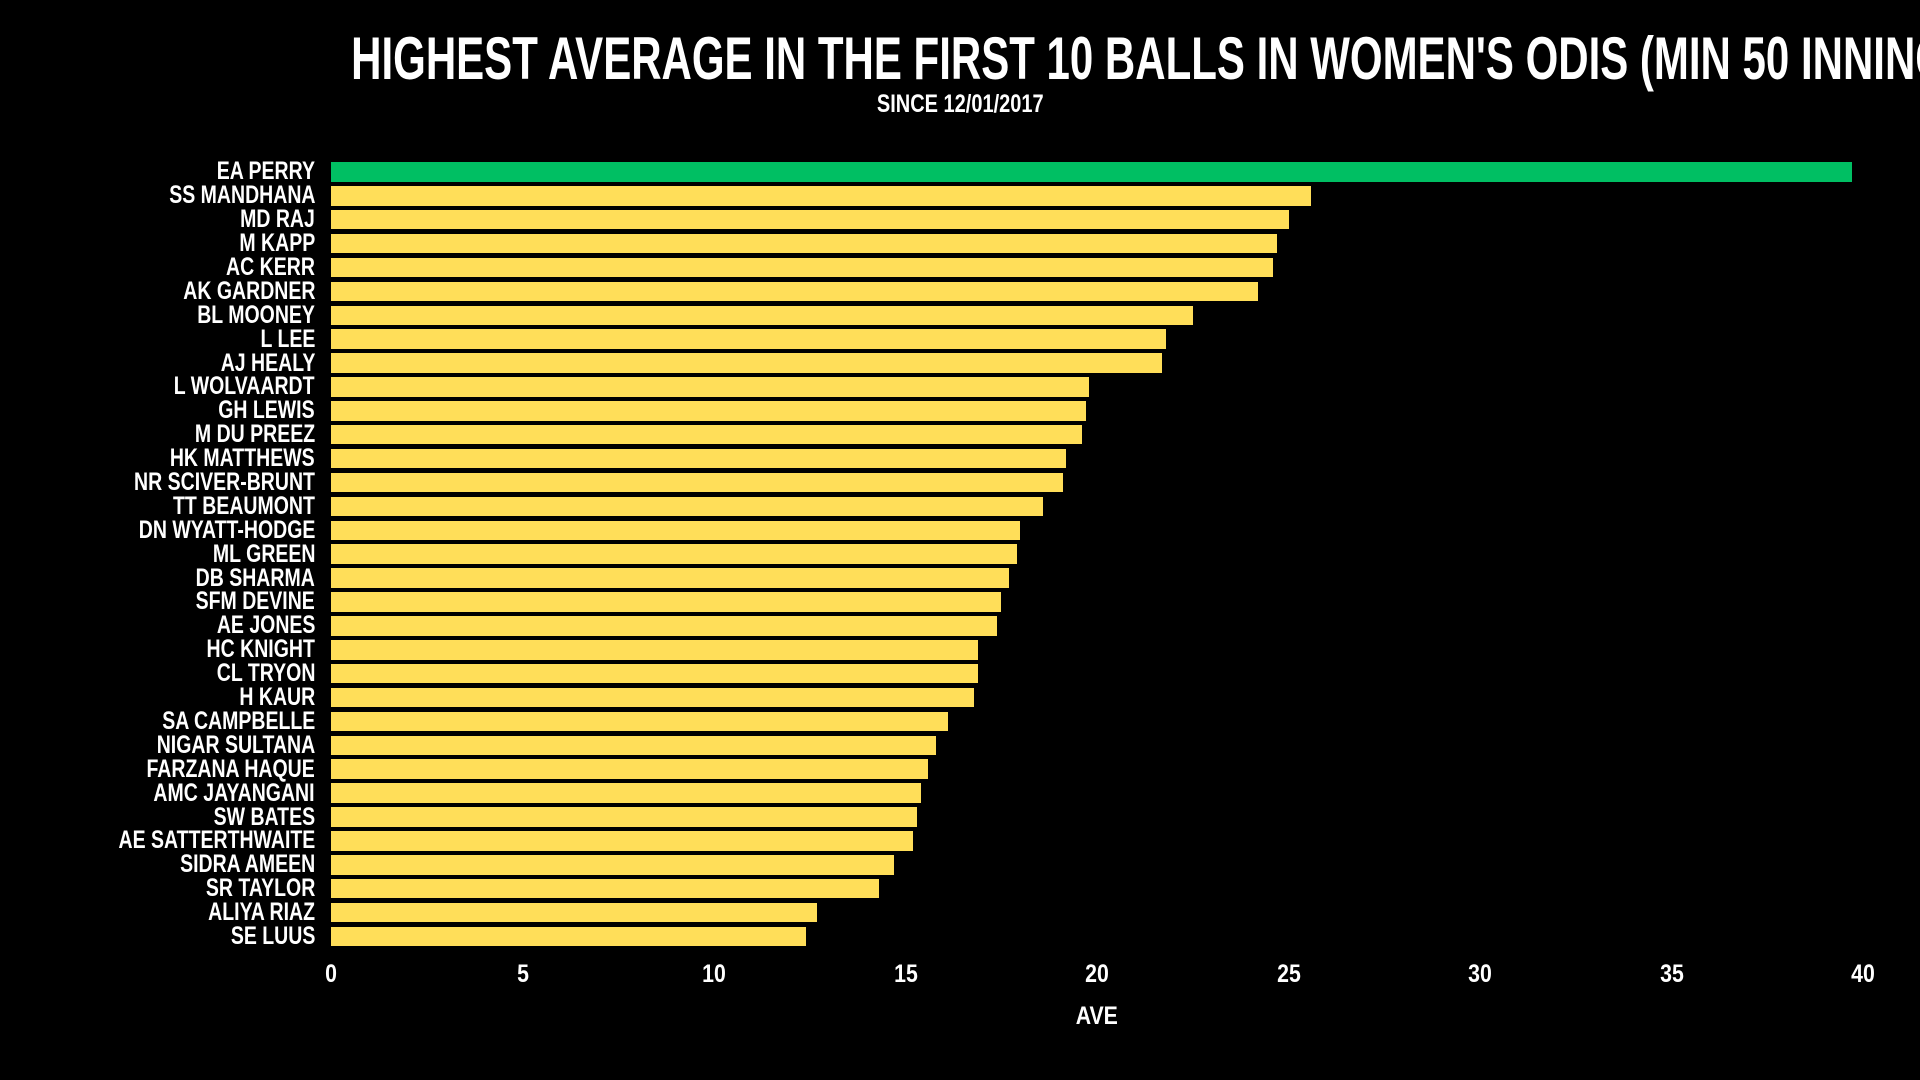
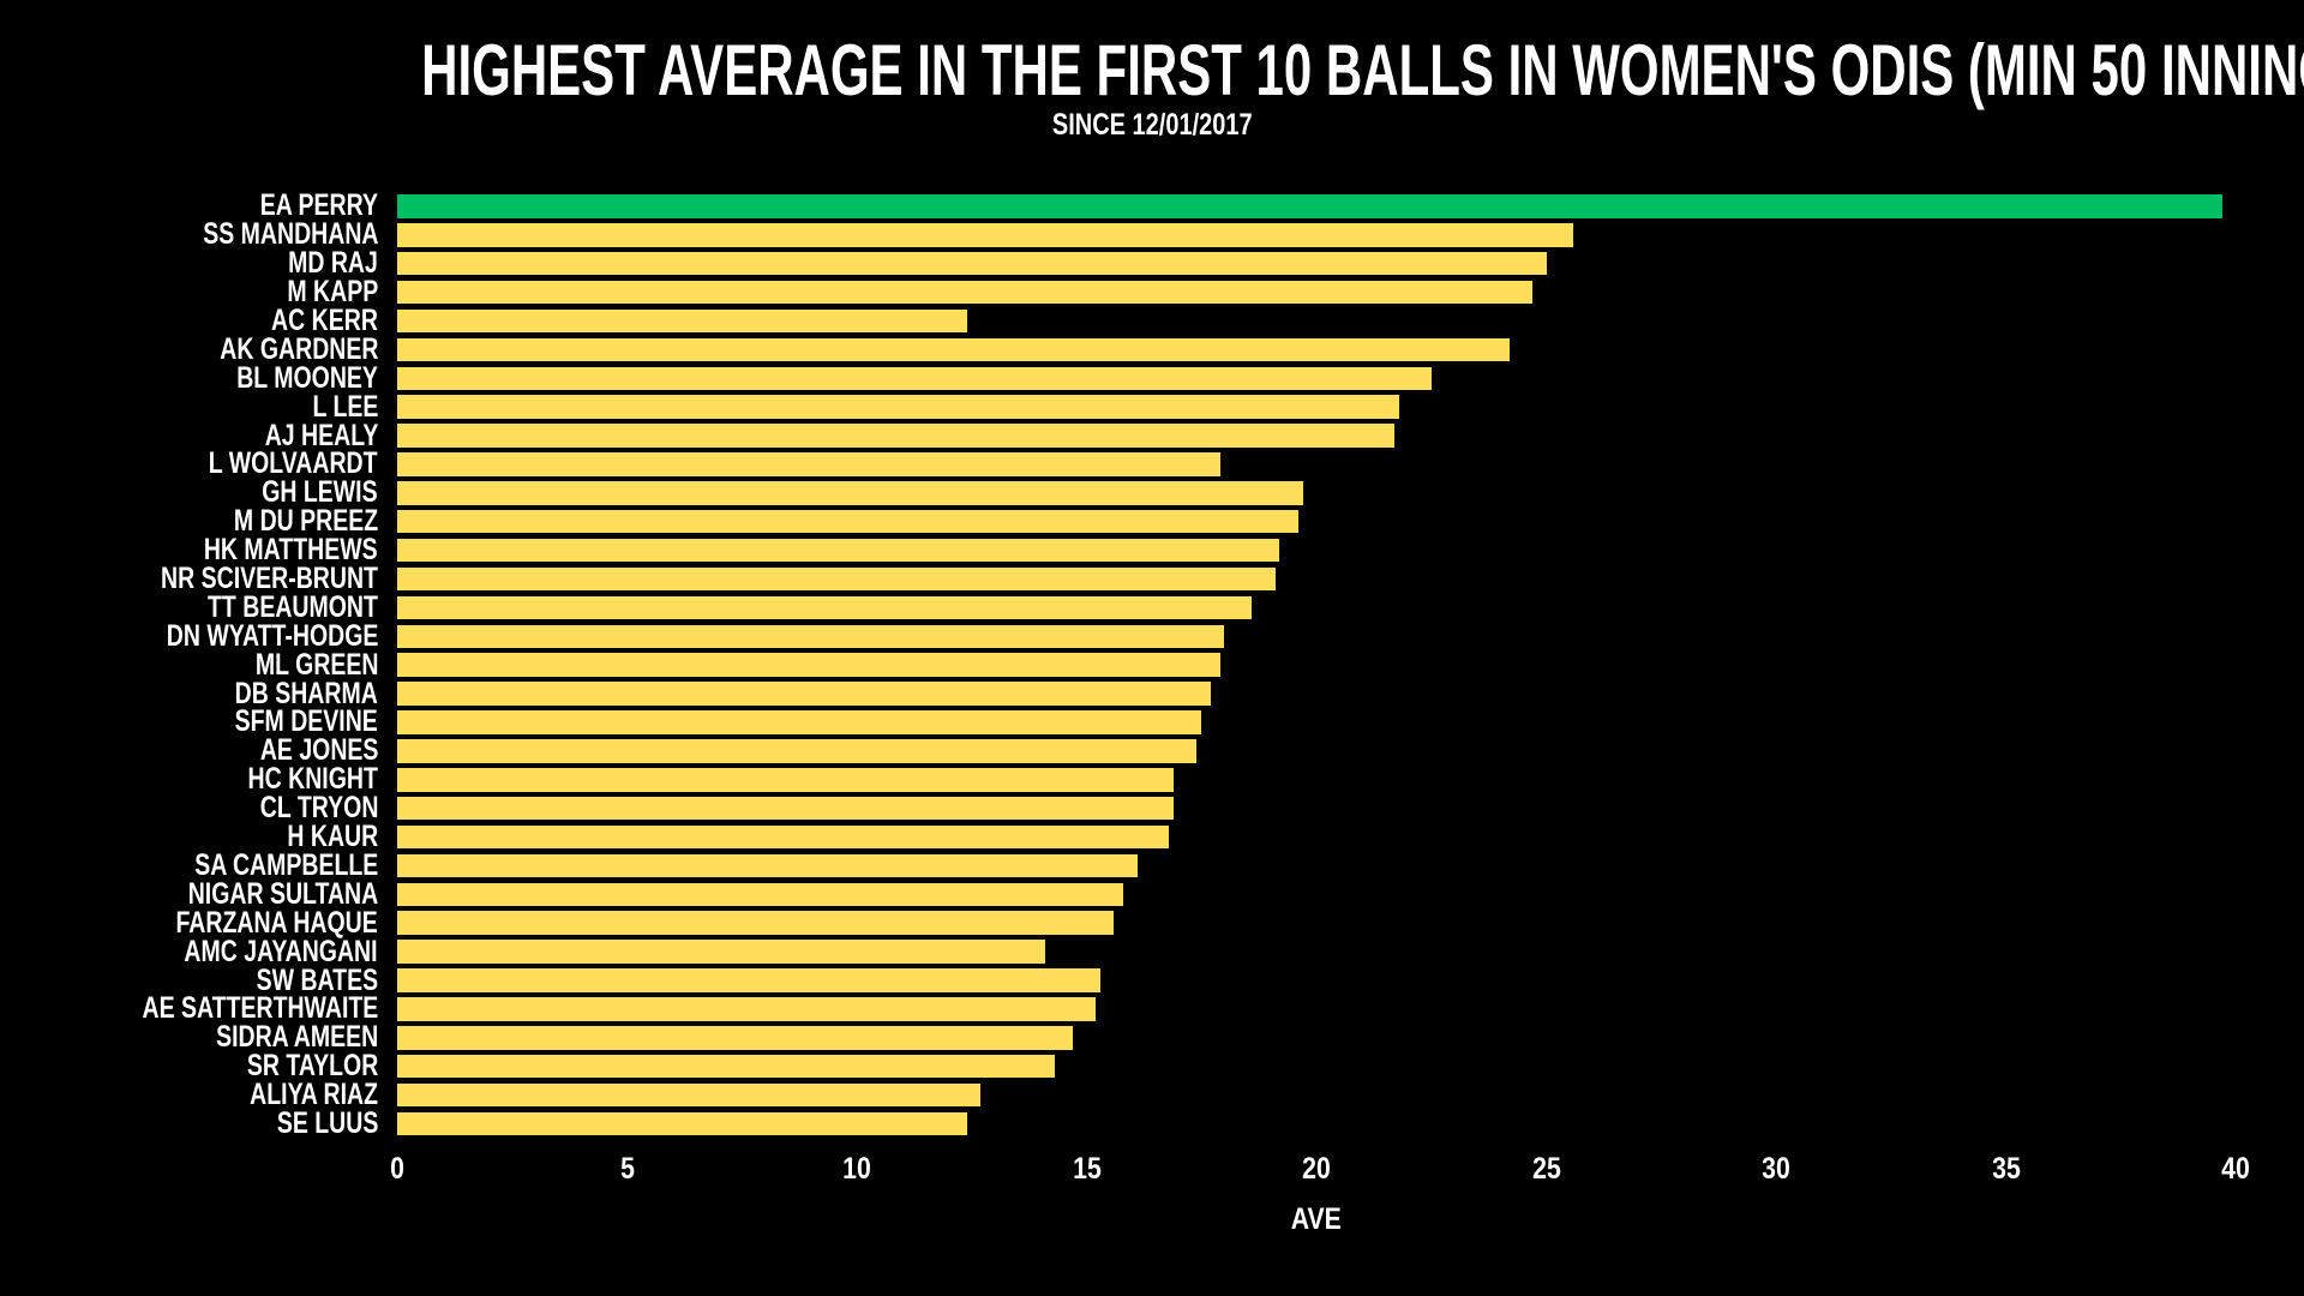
AC KERR: 24.6 -> 12.4
L WOLVAARDT: 19.8 -> 17.9
AMC JAYANGANI: 15.4 -> 14.1
